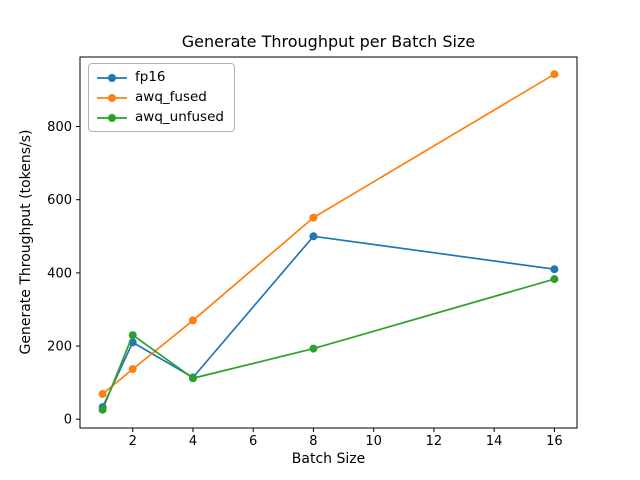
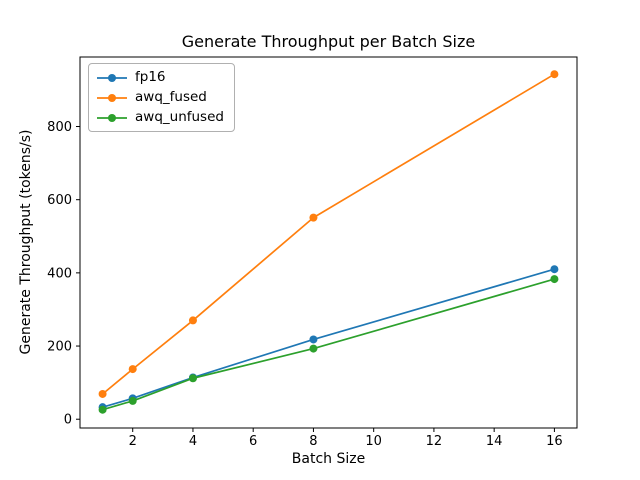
fp16/2: 210 -> 60
awq_unfused/2: 230 -> 50
fp16/8: 500 -> 220
